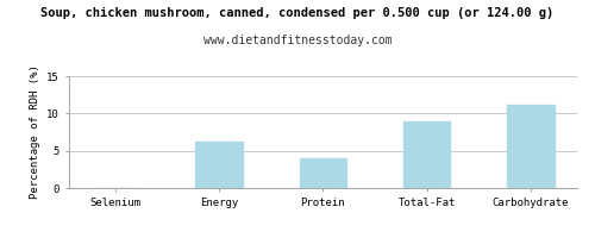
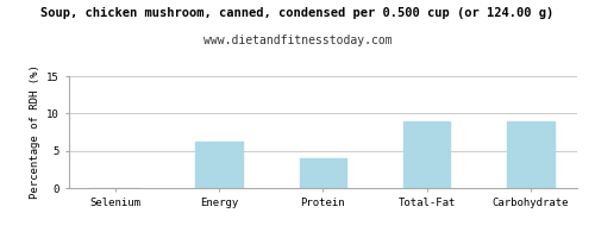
Carbohydrate: 11.2 -> 9.0
